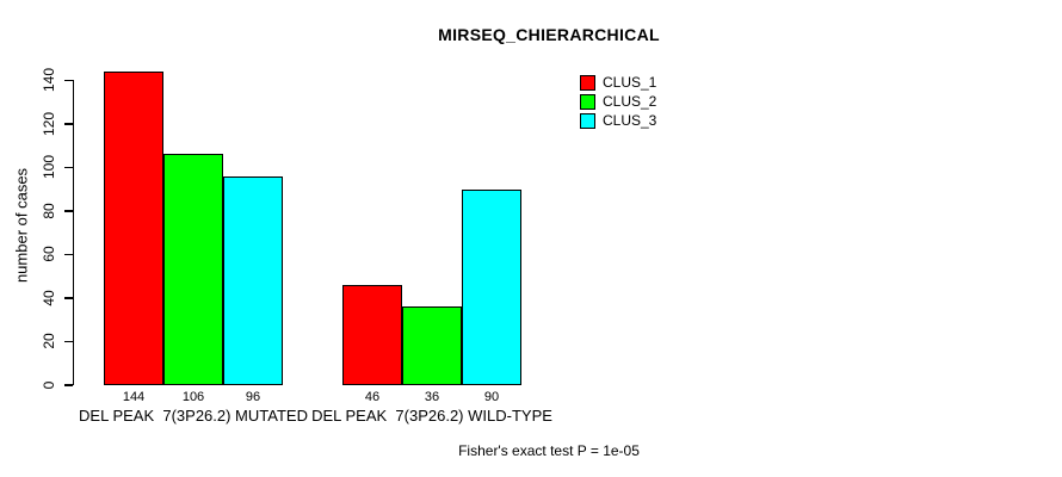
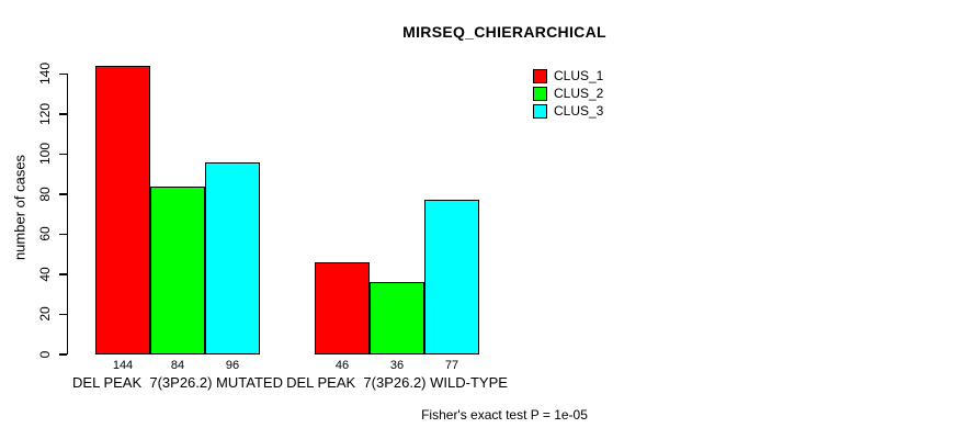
CLUS_2/DEL PEAK 7(3P26.2) MUTATED: 106 -> 84
CLUS_3/DEL PEAK 7(3P26.2) WILD-TYPE: 90 -> 77
